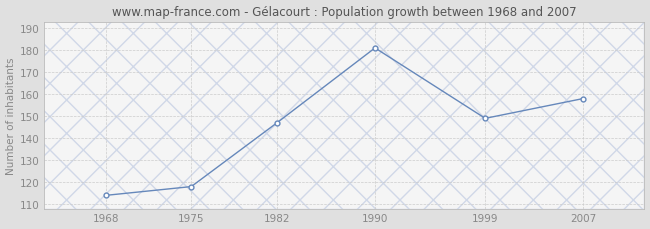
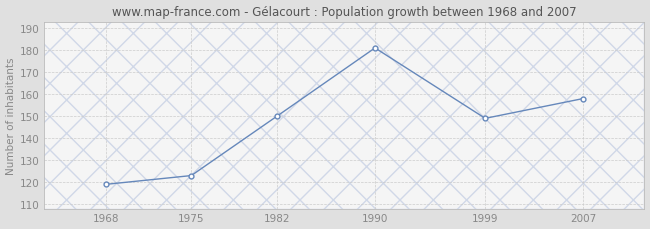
1968: 114 -> 119
1975: 118 -> 123
1982: 147 -> 150
